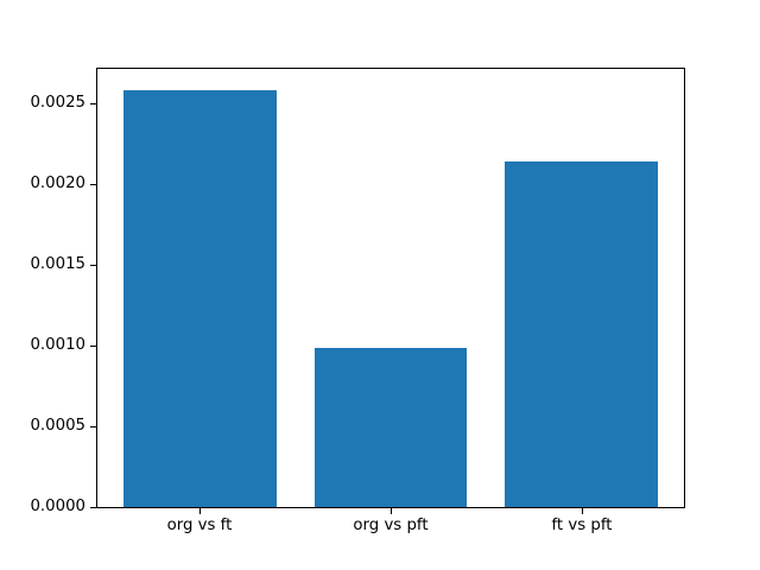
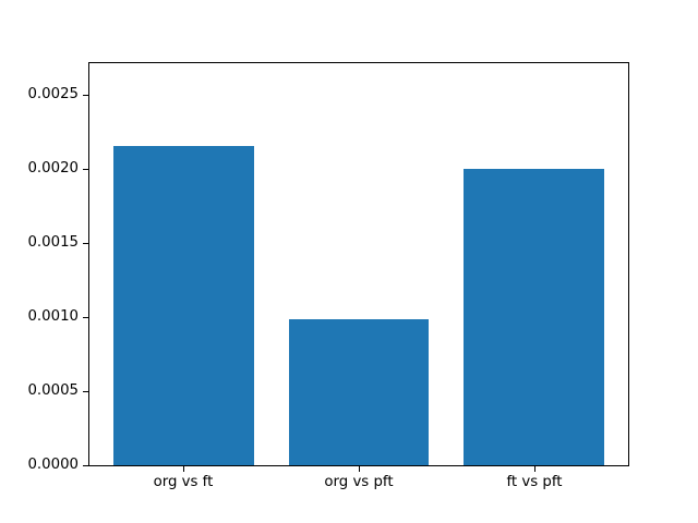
org vs ft: 0.00260 -> 0.00217
ft vs pft: 0.00215 -> 0.00201
